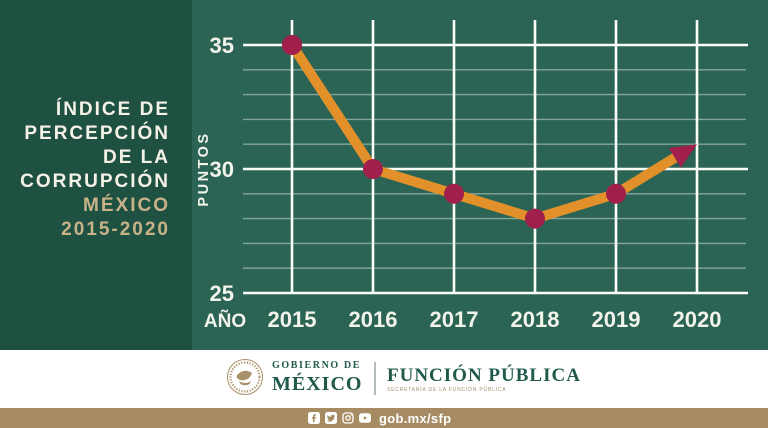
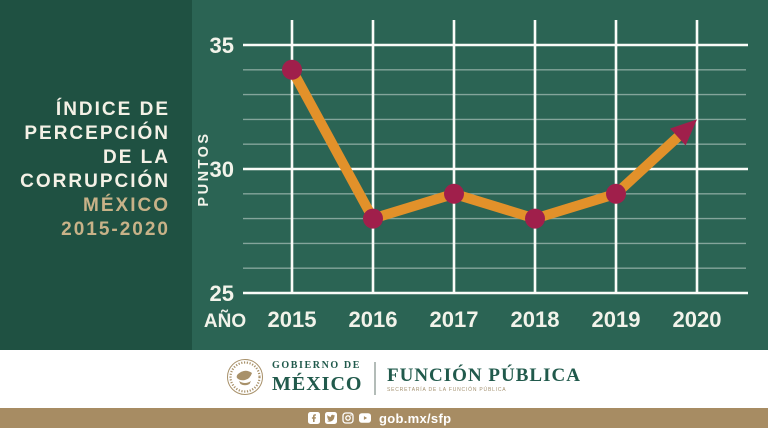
2015: 35 -> 34
2016: 30 -> 28
2020: 31 -> 32
